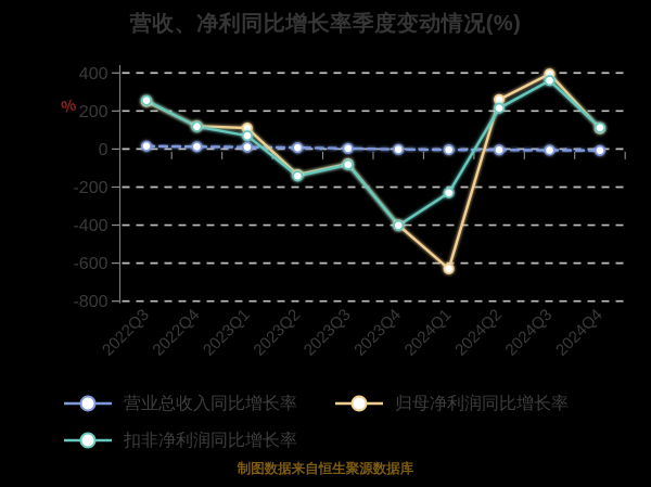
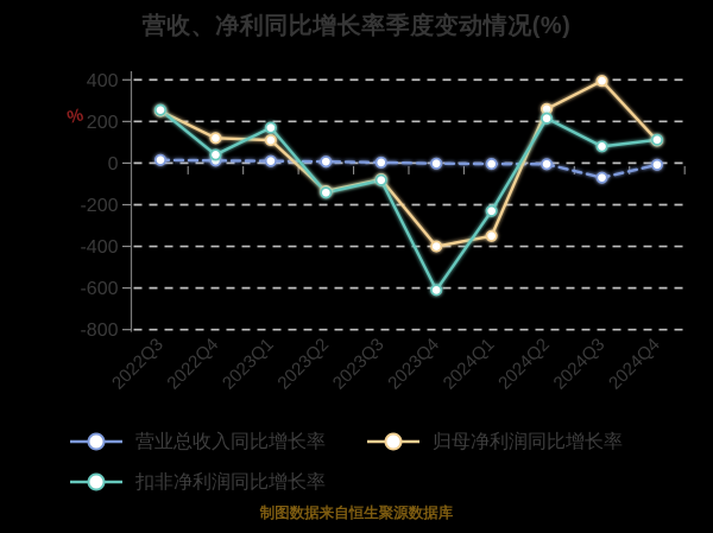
扣非净利润同比增长率/2022Q4: 120 -> 40
扣非净利润同比增长率/2023Q1: 70 -> 170
扣非净利润同比增长率/2023Q4: -400 -> -610
归母净利润同比增长率/2024Q1: -630 -> -350
营业总收入同比增长率/2024Q3: -10 -> -70
扣非净利润同比增长率/2024Q3: 360 -> 80
